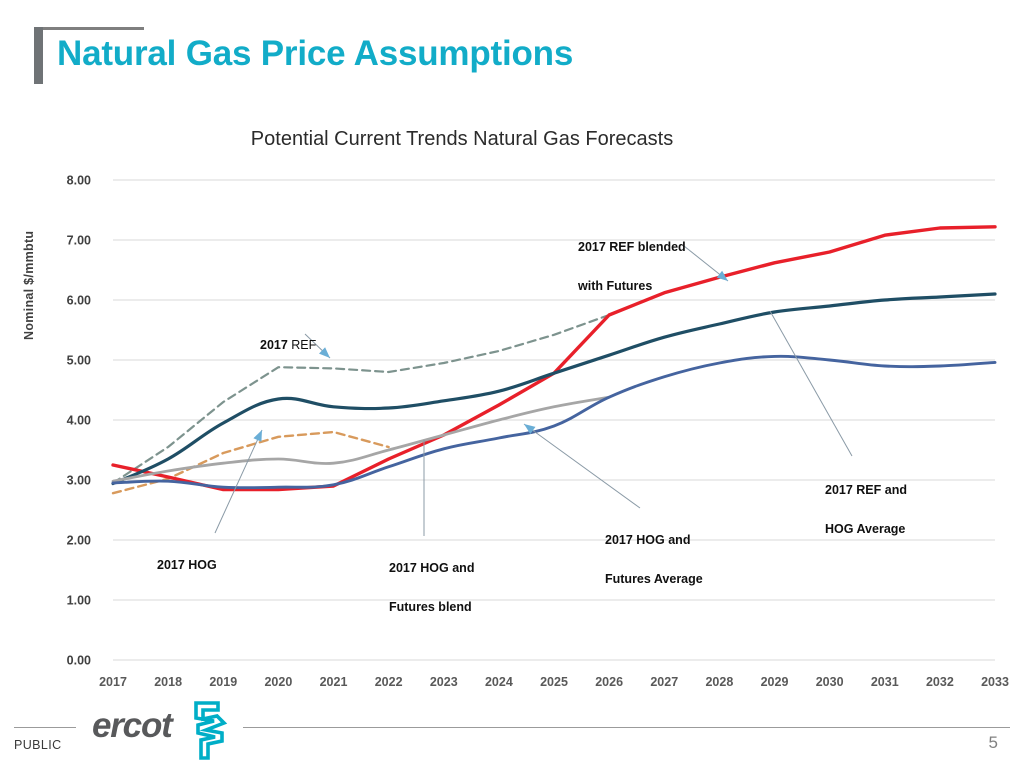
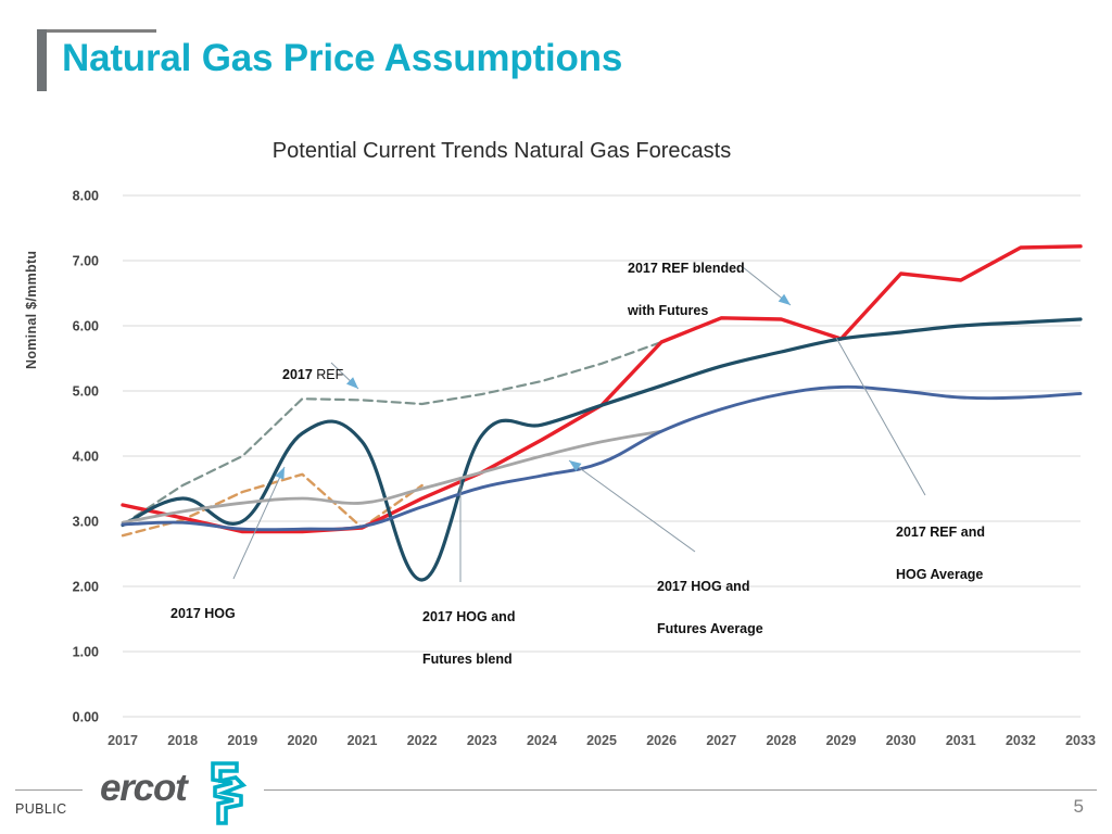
2017 REF/2019: 4.3 -> 4.0
2017 REF and HOG Average/2019: 4.0 -> 3.0
2017 HOG/2021: 3.8 -> 2.9
2017 REF and HOG Average/2022: 4.2 -> 2.1
2017 REF blended with Futures/2028: 6.4 -> 6.1
2017 REF blended with Futures/2029: 6.6 -> 5.8
2017 REF blended with Futures/2031: 7.1 -> 6.7
